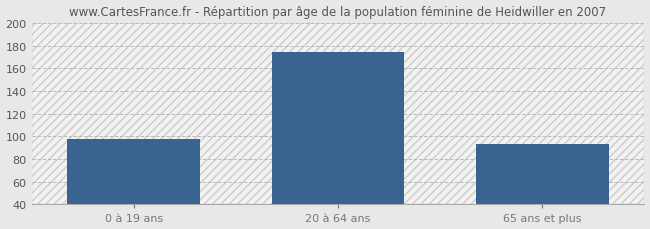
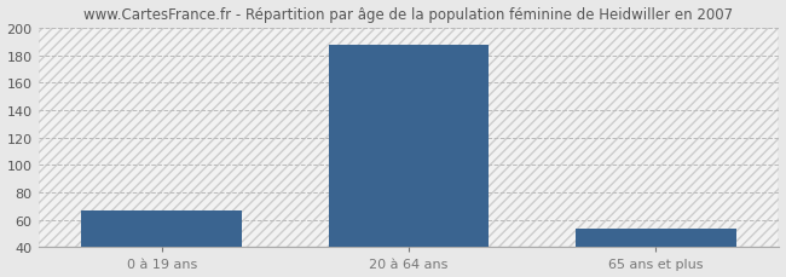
0 à 19 ans: 98 -> 67
20 à 64 ans: 174 -> 188
65 ans et plus: 93 -> 54
